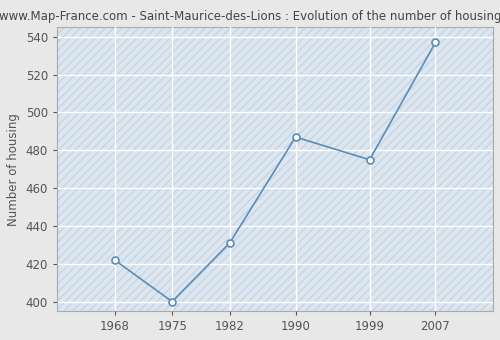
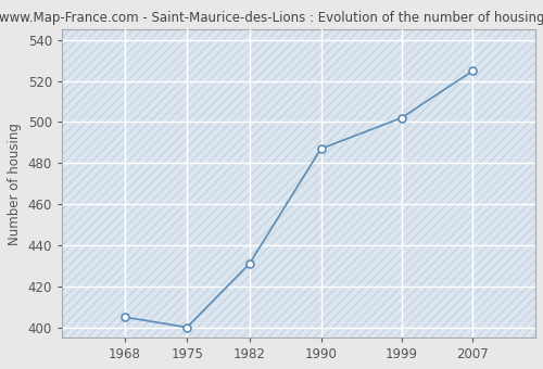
1968: 422 -> 405
1999: 475 -> 502
2007: 537 -> 525
